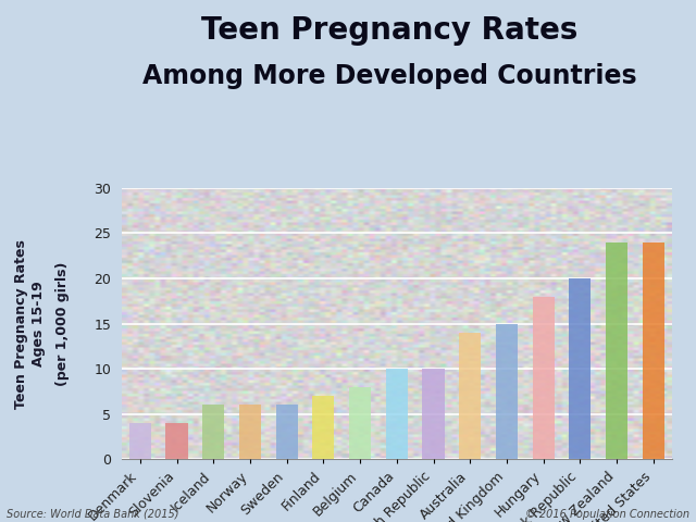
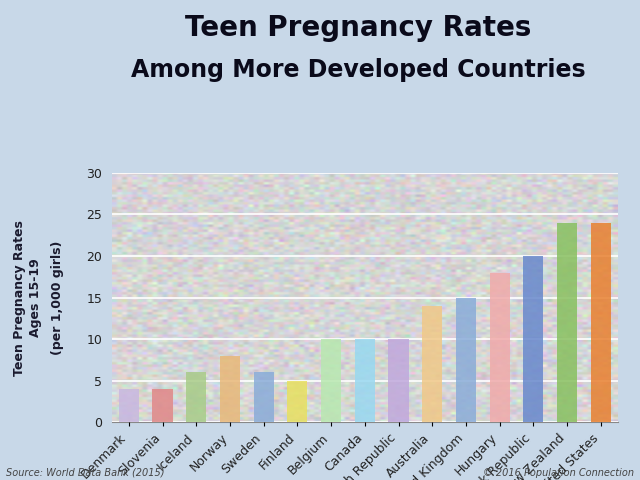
Norway: 6 -> 8
Finland: 7 -> 5
Belgium: 8 -> 10
